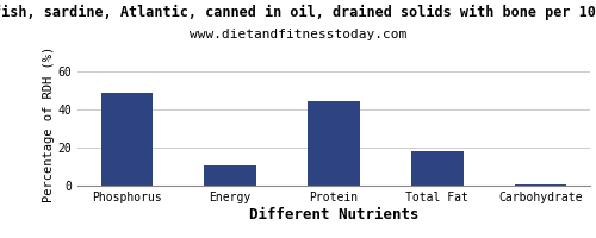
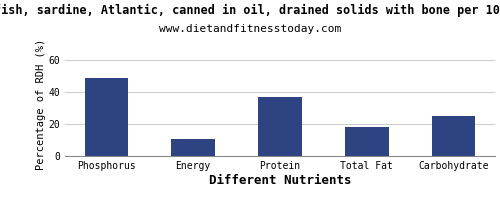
Protein: 44 -> 37
Carbohydrate: 0 -> 25
